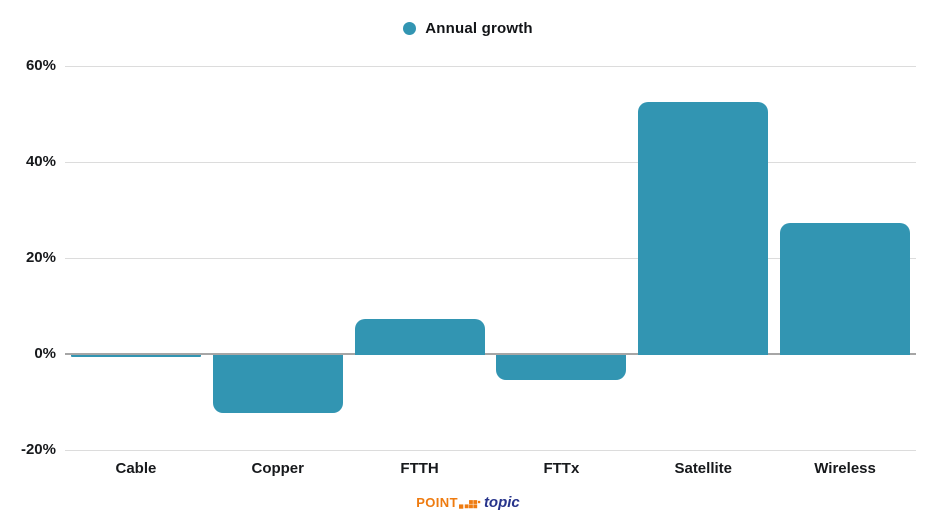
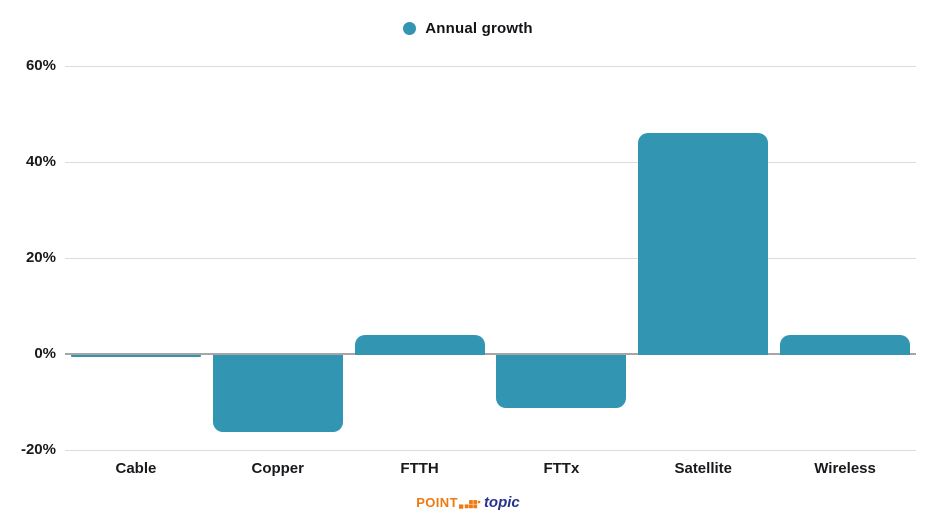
Copper: -12% -> -16%
FTTH: 7% -> 4%
FTTx: -5% -> -11%
Satellite: 52% -> 46%
Wireless: 27% -> 4%
